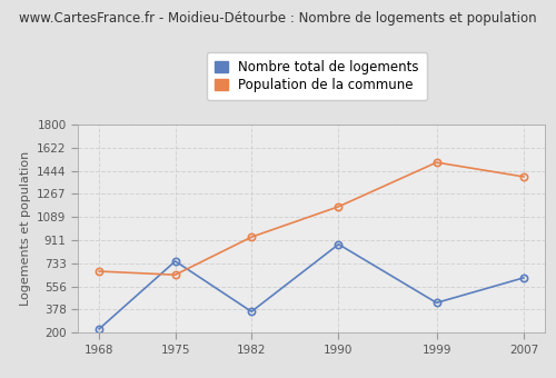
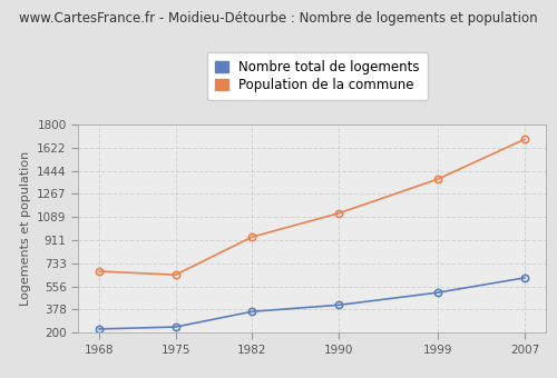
Nombre total de logements/1975: 750 -> 240
Nombre total de logements/1990: 880 -> 410
Population de la commune/1990: 1170 -> 1120
Nombre total de logements/1999: 430 -> 510
Population de la commune/1999: 1510 -> 1380
Population de la commune/2007: 1400 -> 1690
